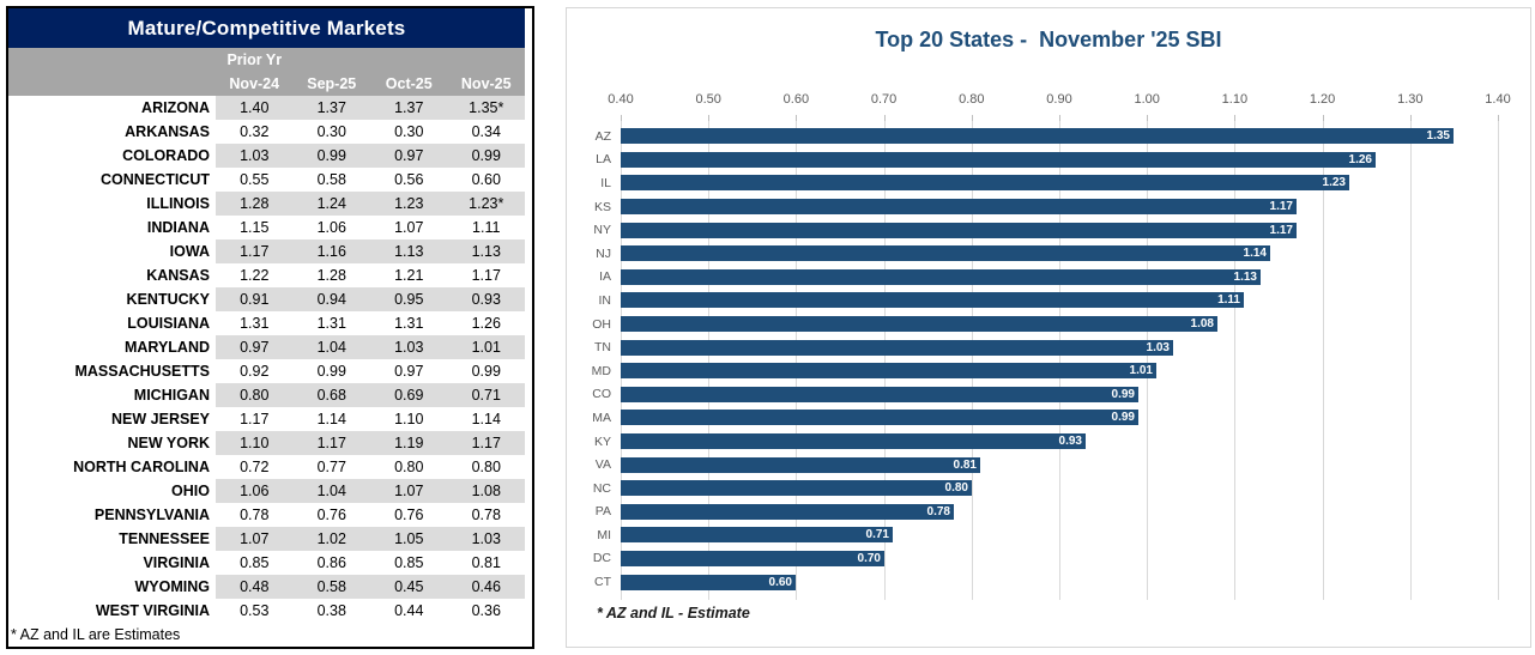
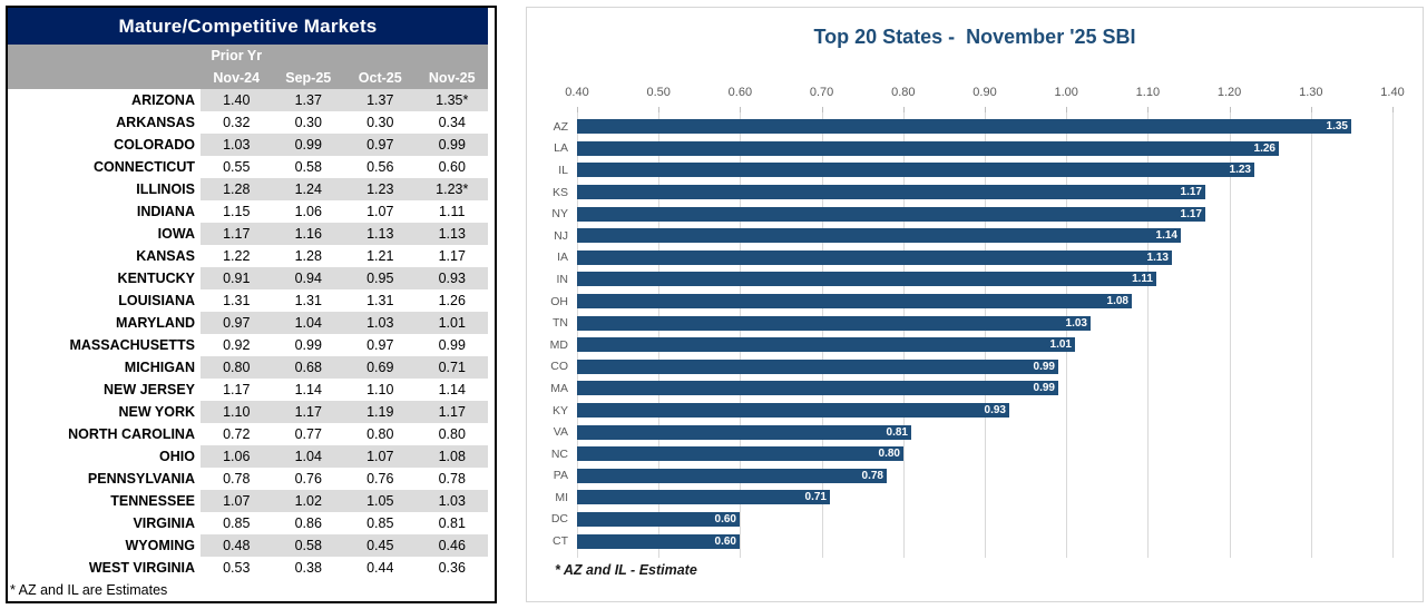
DC: 0.70 -> 0.60
